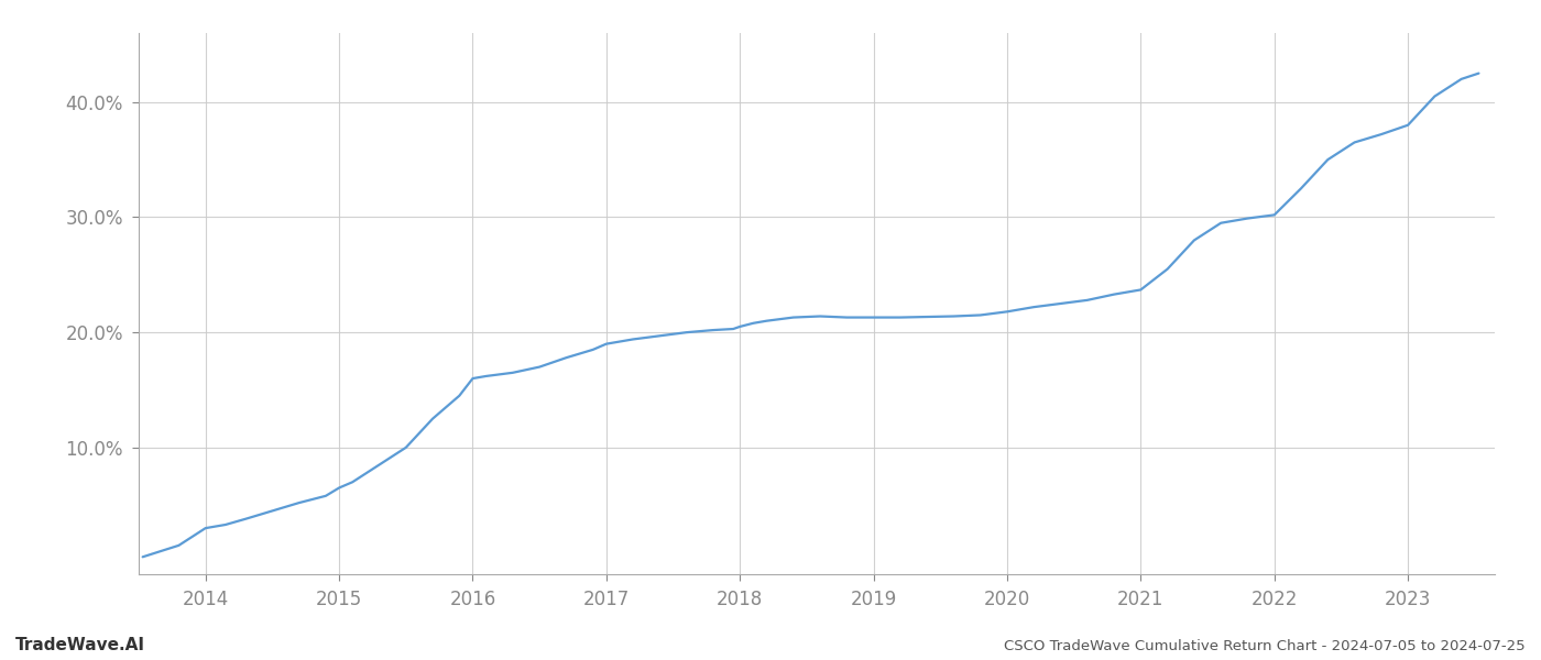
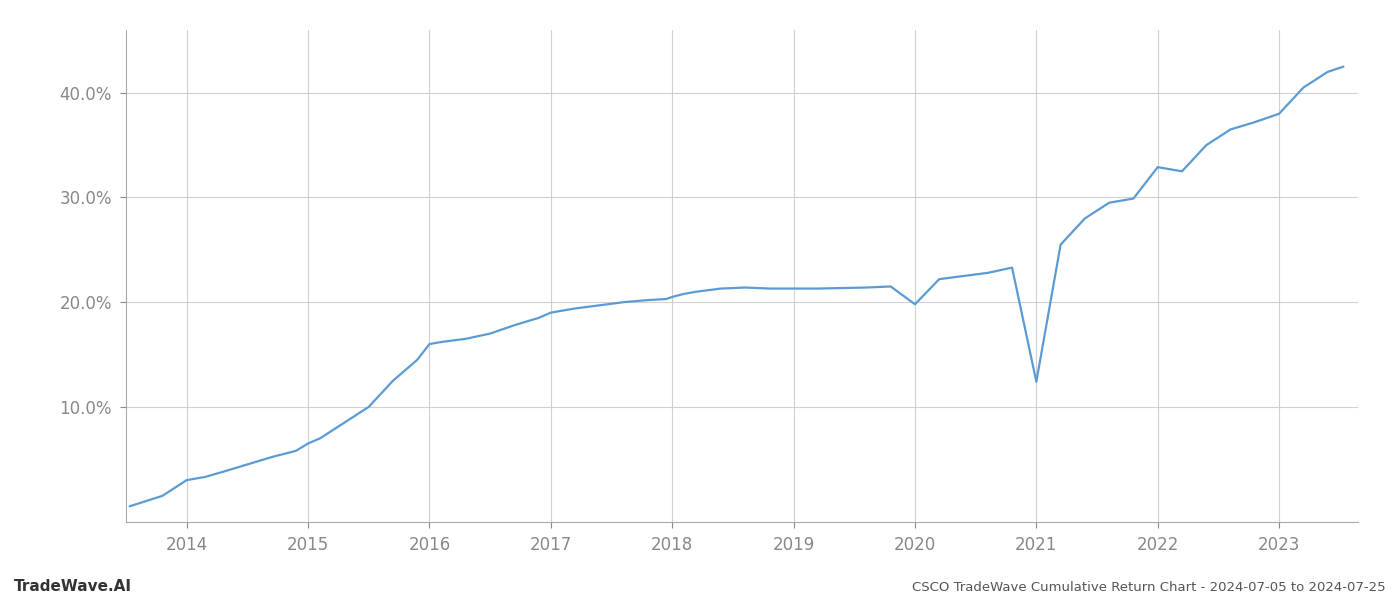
2020: 21.8% -> 19.8%
2021: 23.7% -> 12.4%
2022: 30.2% -> 32.9%
